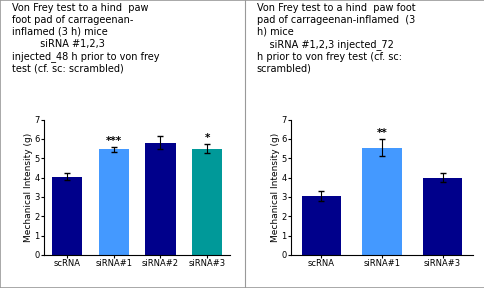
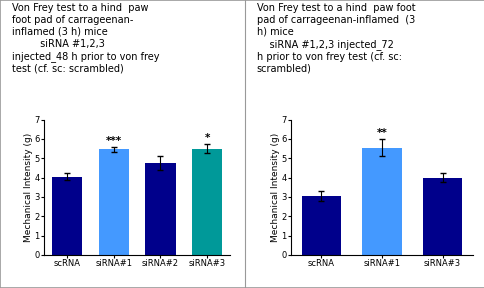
siRNA#2: 5.8 -> 4.8
